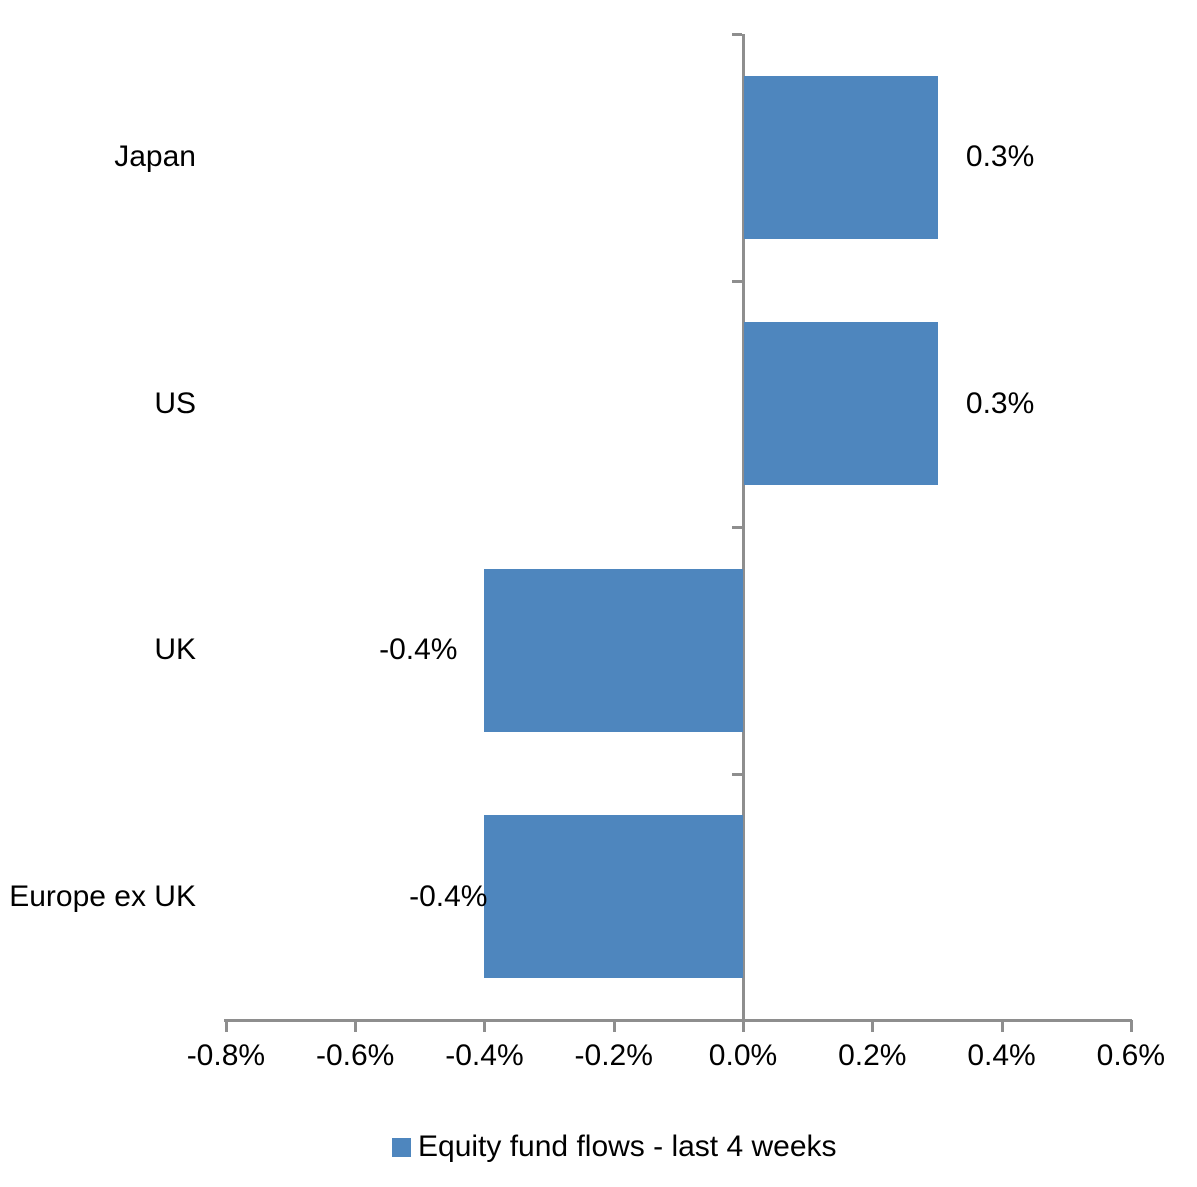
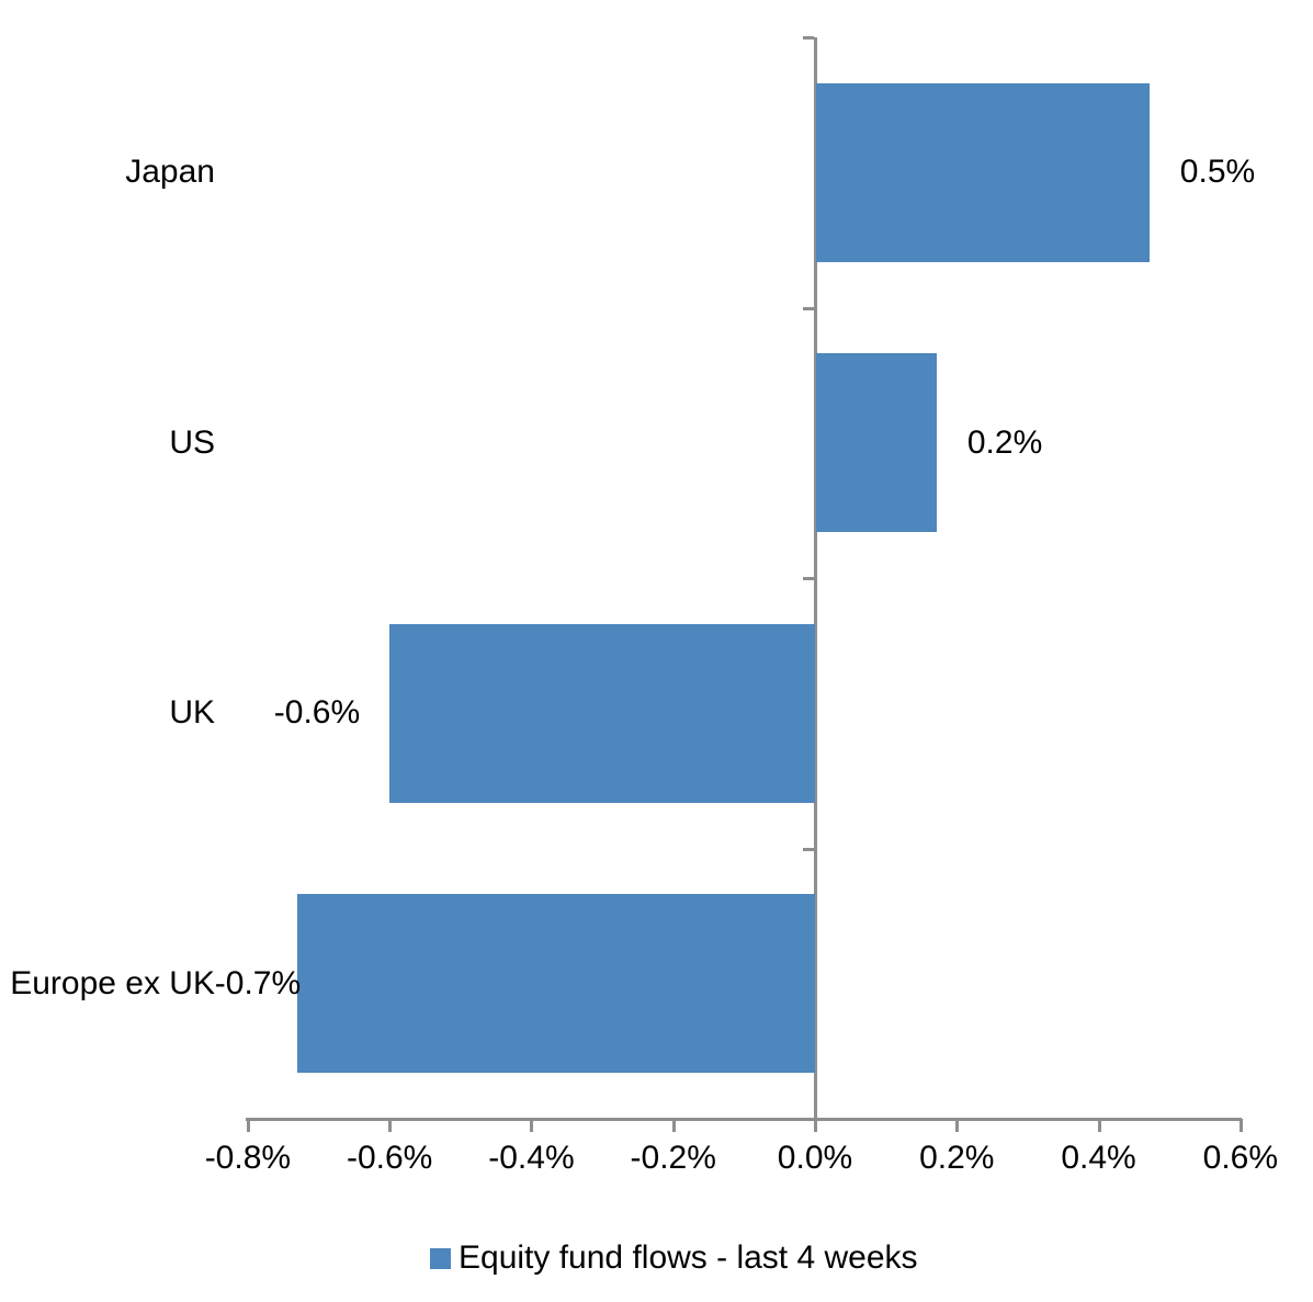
Japan: 0.3% -> 0.5%
US: 0.3% -> 0.2%
UK: -0.4% -> -0.6%
Europe ex UK: -0.4% -> -0.7%
